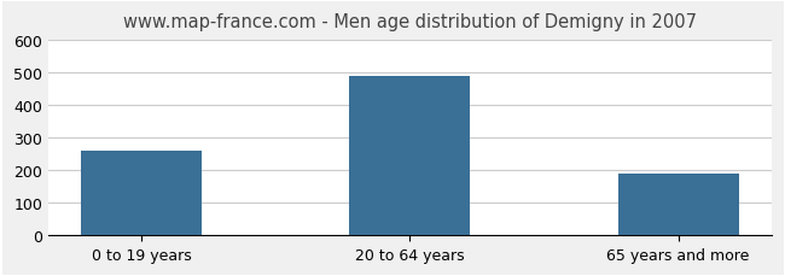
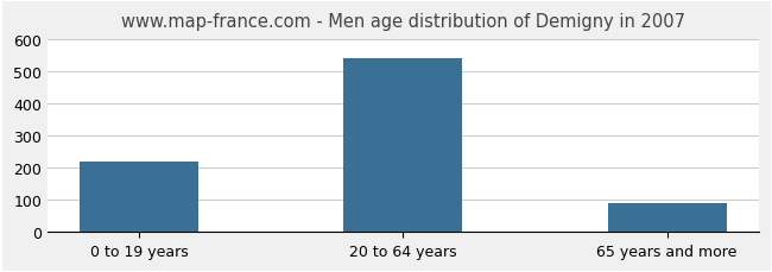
0 to 19 years: 260 -> 220
20 to 64 years: 490 -> 540
65 years and more: 190 -> 90
